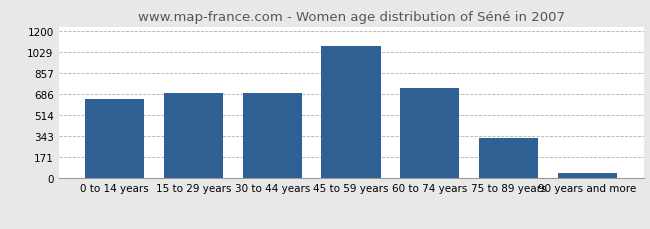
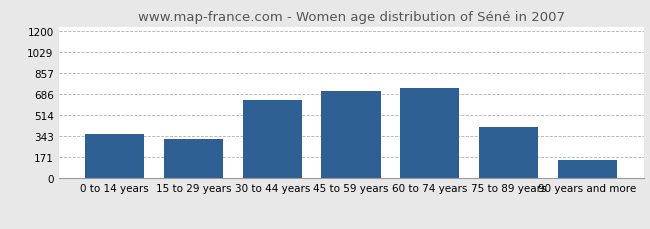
0 to 14 years: 650 -> 360
15 to 29 years: 700 -> 320
30 to 44 years: 700 -> 640
45 to 59 years: 1080 -> 710
75 to 89 years: 330 -> 420
90 years and more: 40 -> 150
